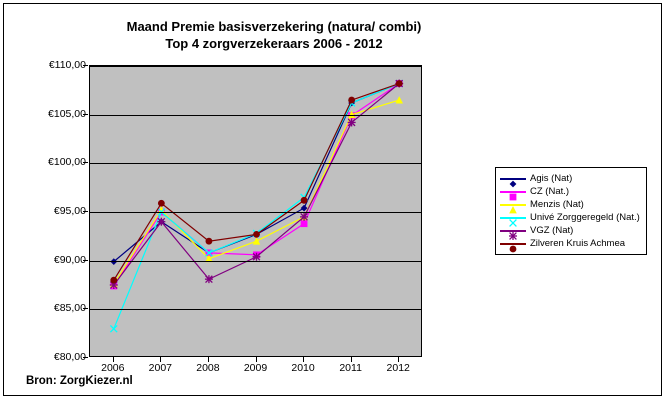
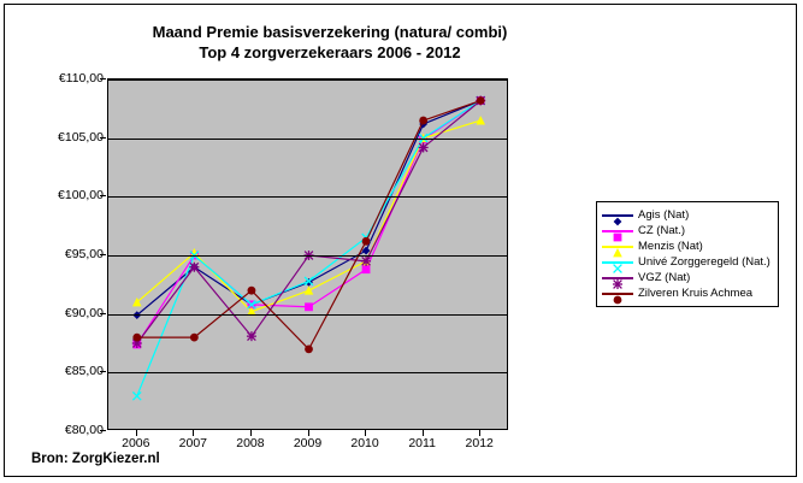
Menzis (Nat)/2006: €88 -> €91
Zilveren Kruis Achmea/2007: €96 -> €88
VGZ (Nat)/2009: €90 -> €95
Zilveren Kruis Achmea/2009: €93 -> €87
Univé Zorggeregeld (Nat.)/2011: €106 -> €105
